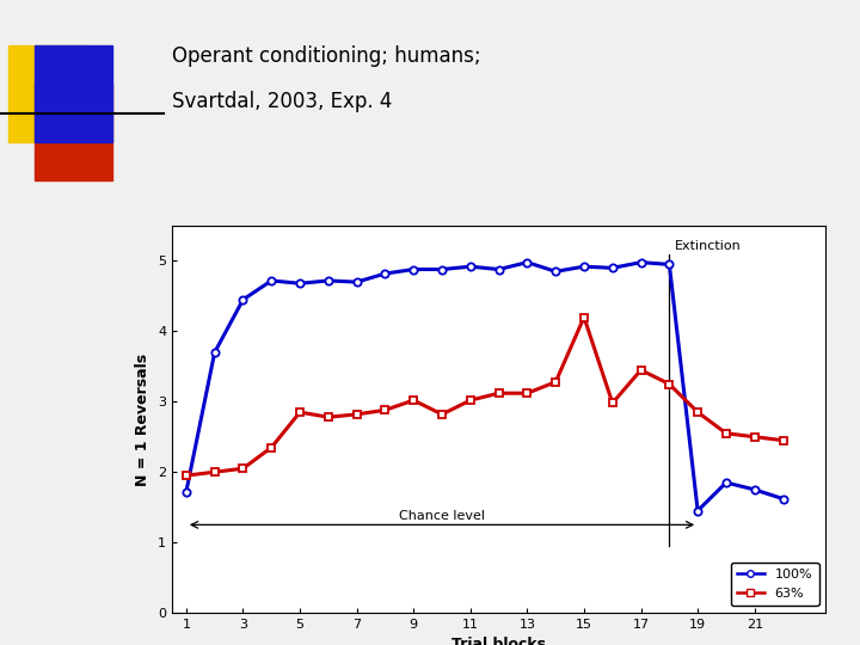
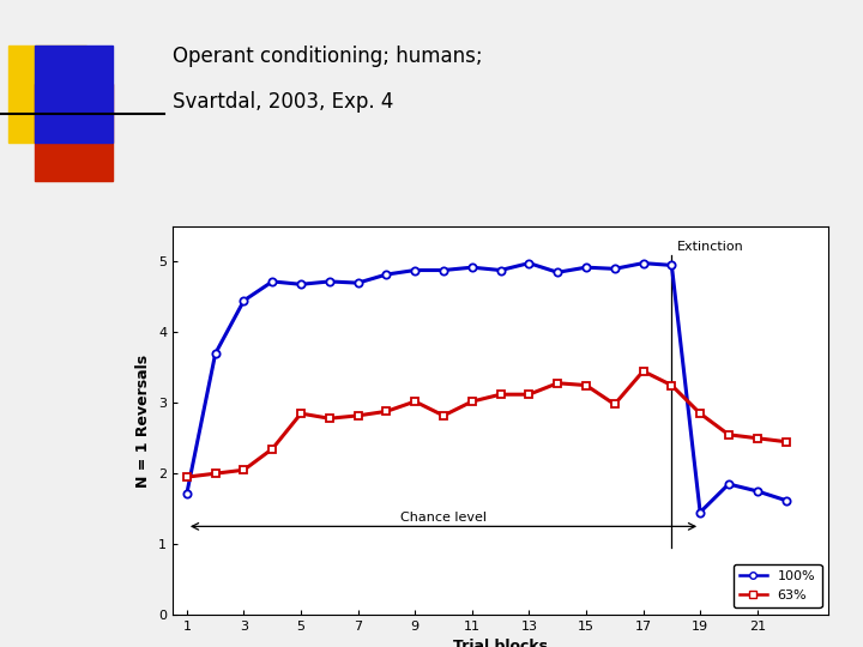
63%/15: 4.20 -> 3.25
